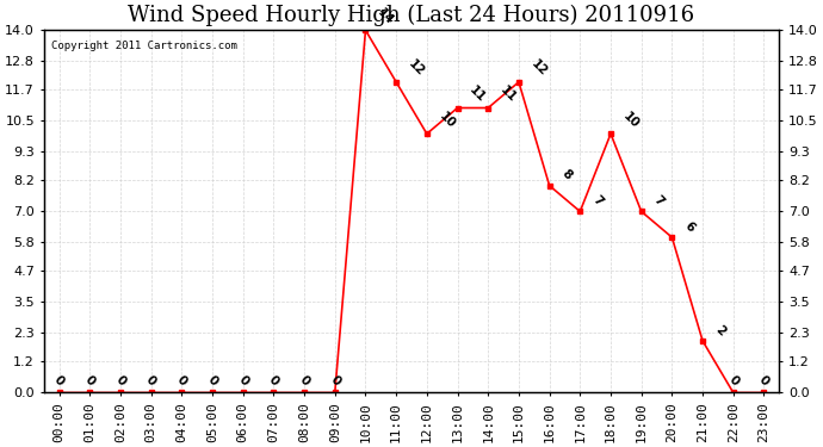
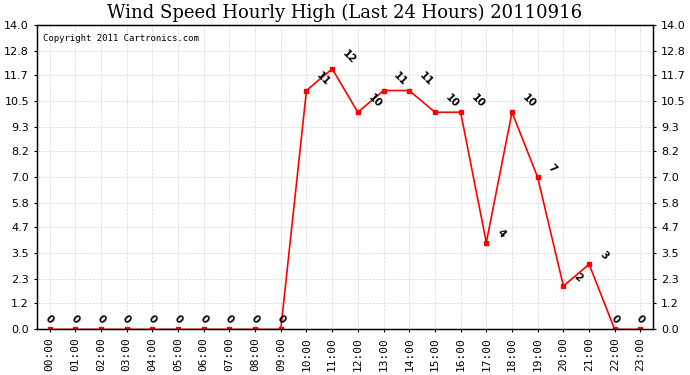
10:00: 14 -> 11
15:00: 12 -> 10
16:00: 8 -> 10
17:00: 7 -> 4
20:00: 6 -> 2
21:00: 2 -> 3
